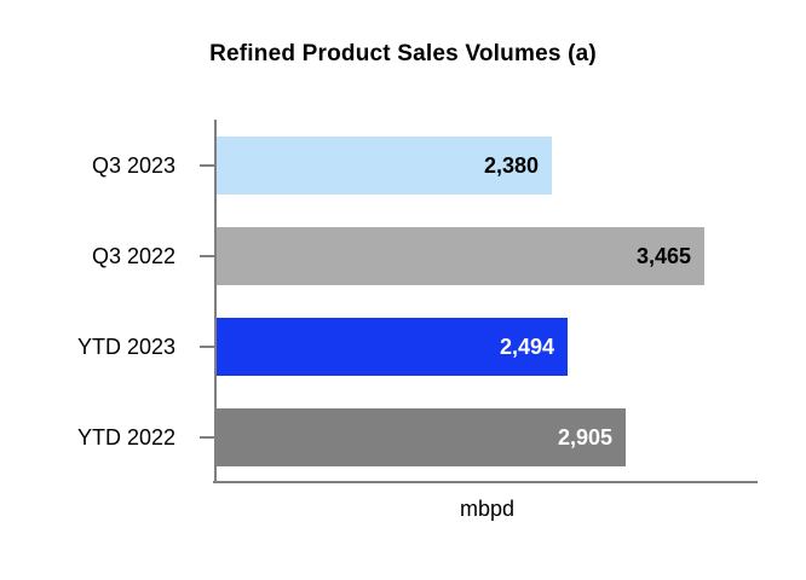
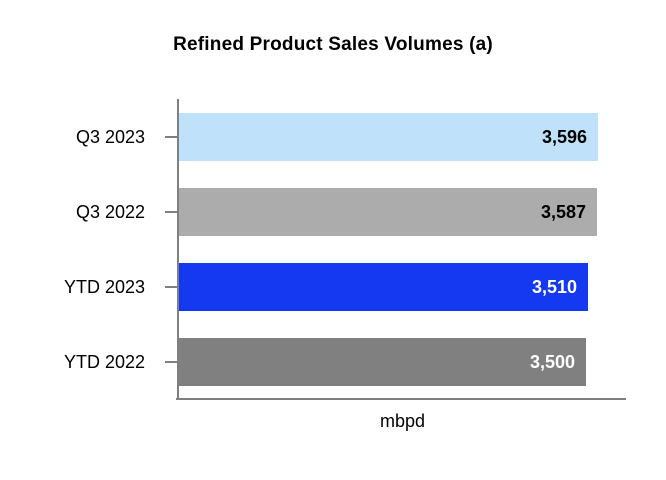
Q3 2023: 2,380 -> 3,596
Q3 2022: 3,465 -> 3,587
YTD 2023: 2,494 -> 3,510
YTD 2022: 2,905 -> 3,500
